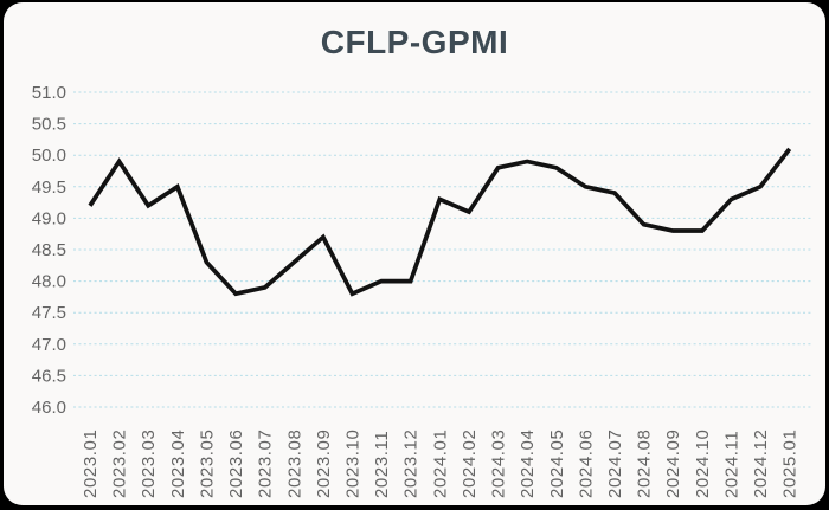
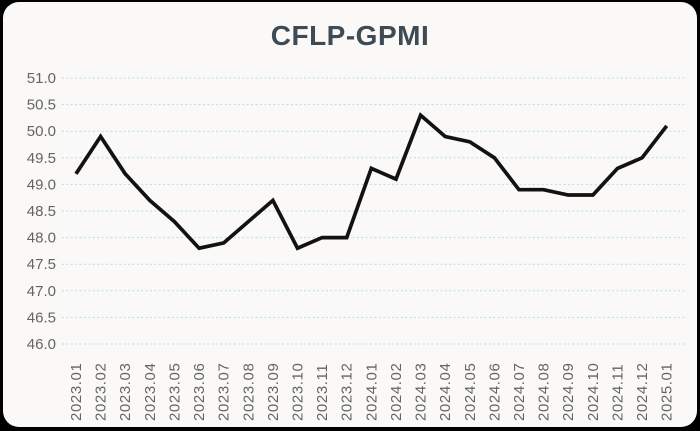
2023.04: 49.5 -> 48.7
2024.03: 49.8 -> 50.3
2024.07: 49.4 -> 48.9
